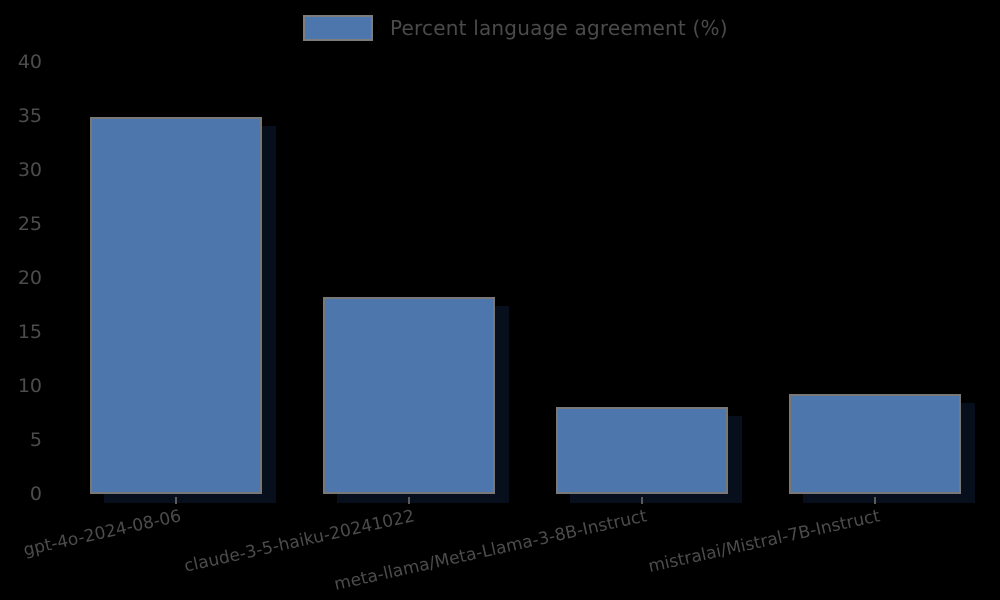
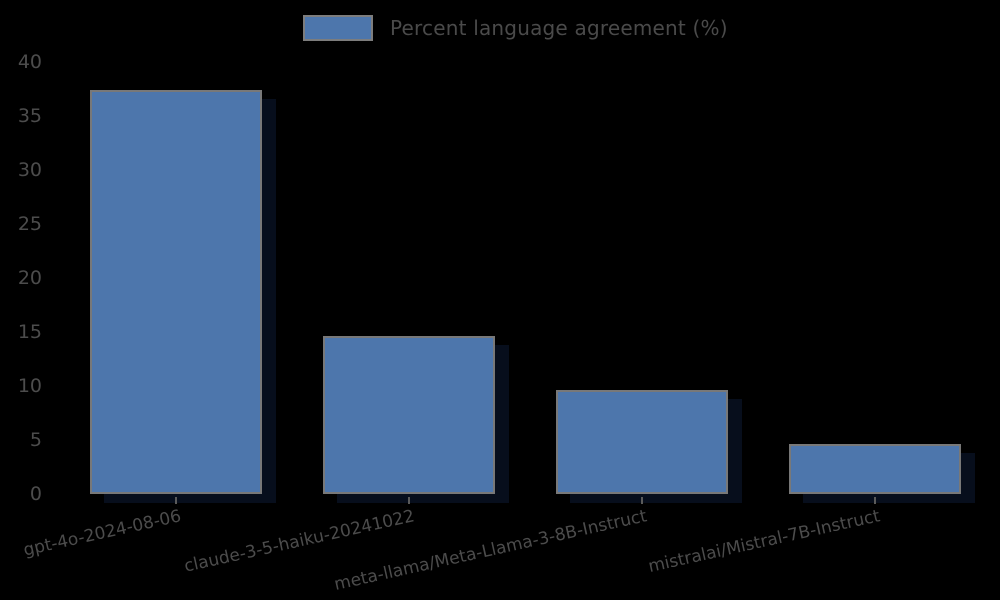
gpt-4o-2024-08-06: 34.9 -> 37.4
claude-3-5-haiku-20241022: 18.2 -> 14.6
meta-llama/Meta-Llama-3-8B-Instruct: 8.1 -> 9.6
mistralai/Mistral-7B-Instruct: 9.3 -> 4.6
